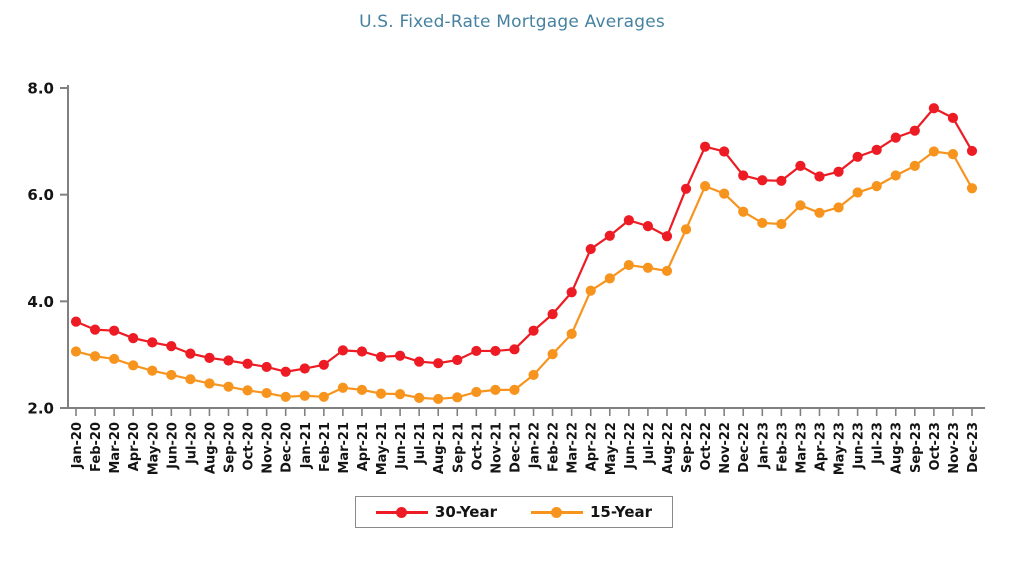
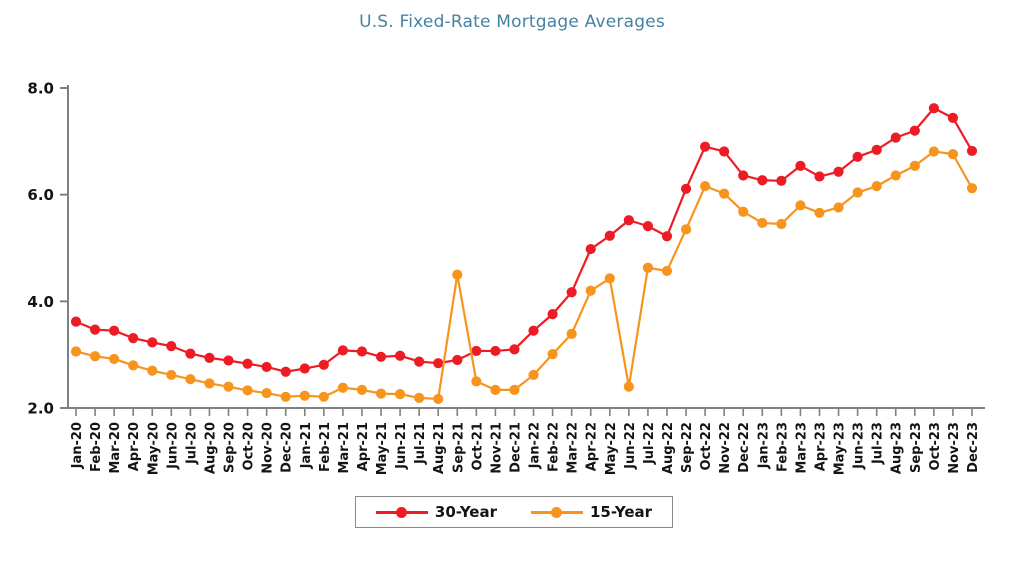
15-Year/Sep-21: 2.2 -> 4.5
15-Year/Oct-21: 2.3 -> 2.5
15-Year/Jun-22: 4.7 -> 2.4
